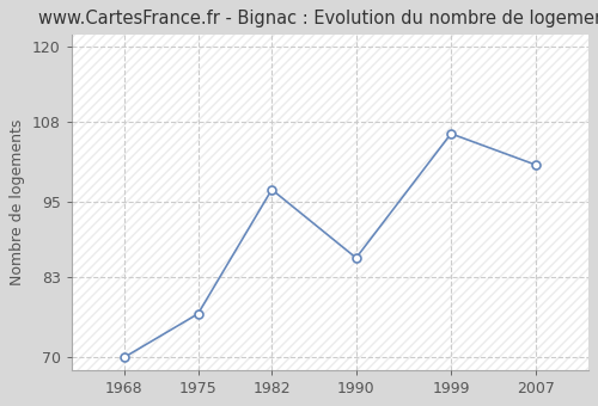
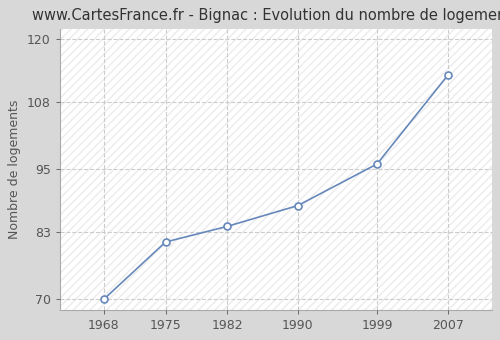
1975: 77 -> 81
1982: 97 -> 84
1990: 86 -> 88
1999: 106 -> 96
2007: 101 -> 113
